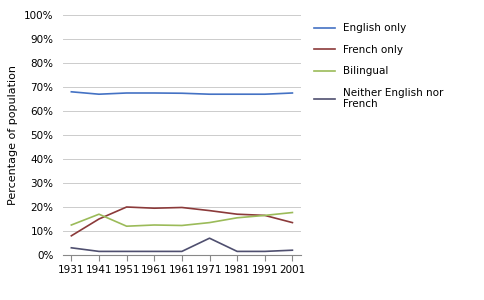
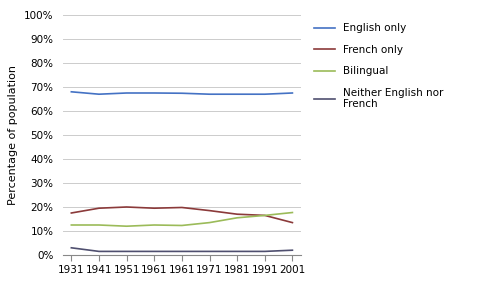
French only/1931: 8.0% -> 17.5%
French only/1941: 15.0% -> 19.5%
Bilingual/1941: 17.0% -> 12.5%
Neither English nor French/1971: 7.0% -> 1.5%
